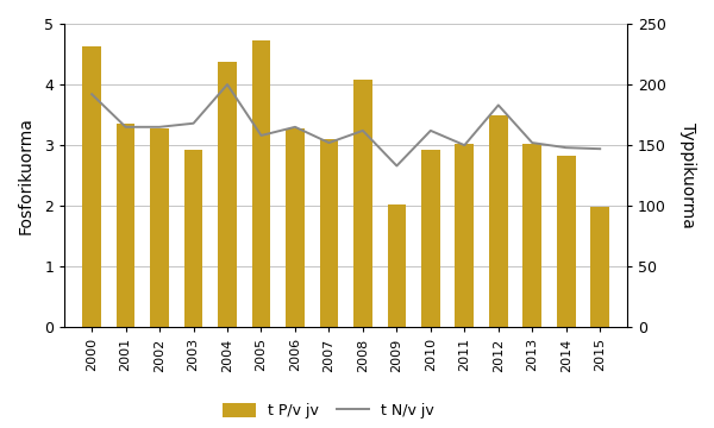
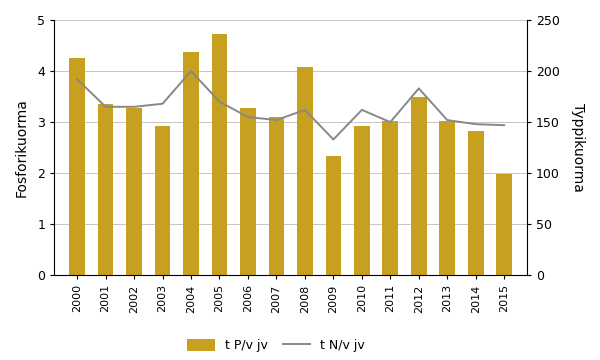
t P/v jv/2000: 4.62 -> 4.25
t N/v jv/2005: 158 -> 170
t N/v jv/2006: 165 -> 155
t P/v jv/2009: 2.02 -> 2.33
